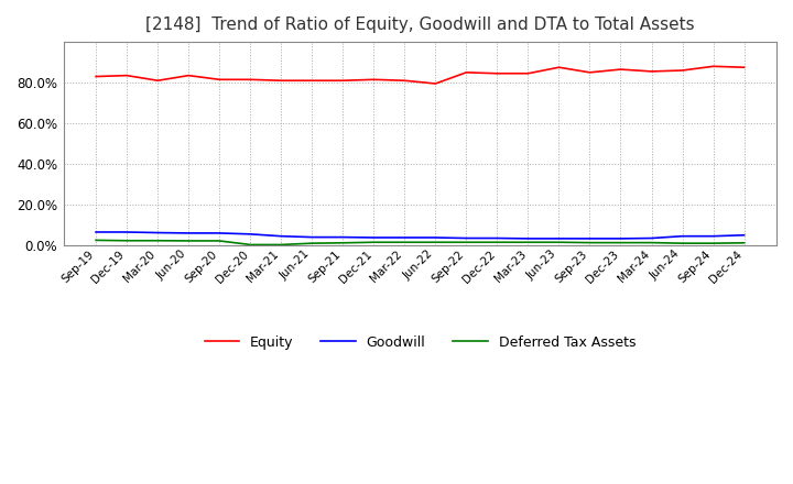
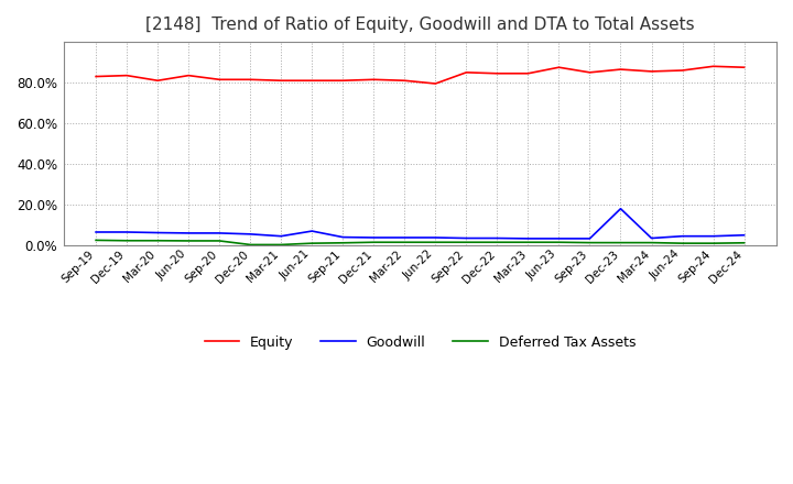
Goodwill/Jun-21: 4% -> 7%
Goodwill/Dec-23: 3% -> 18%
